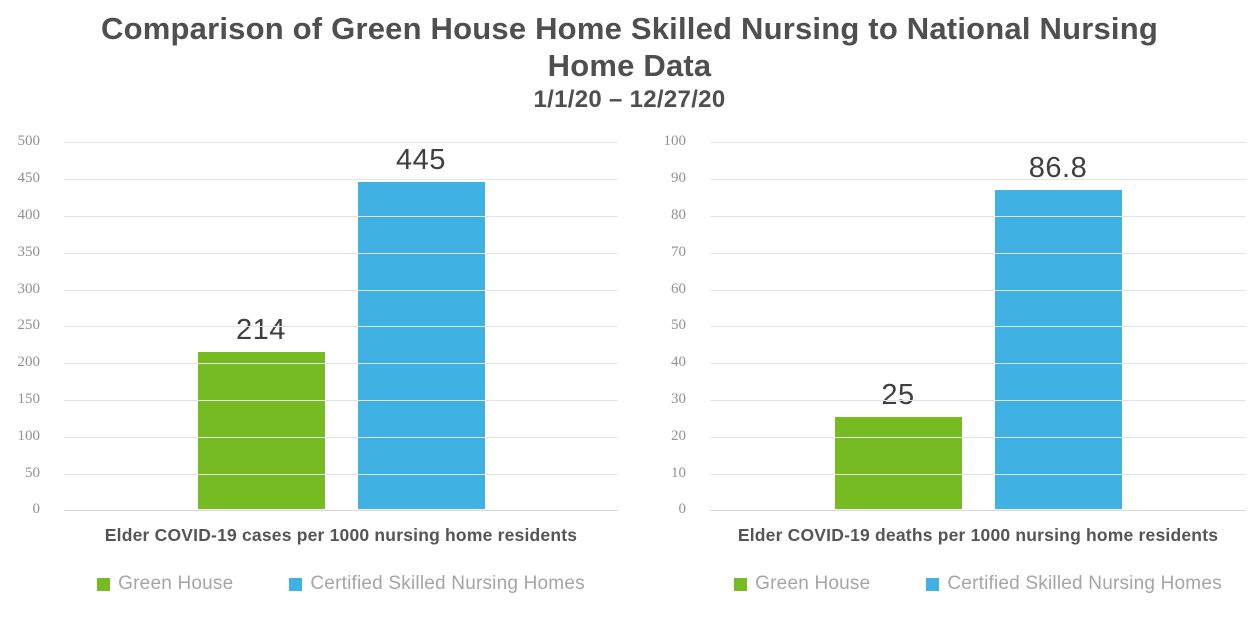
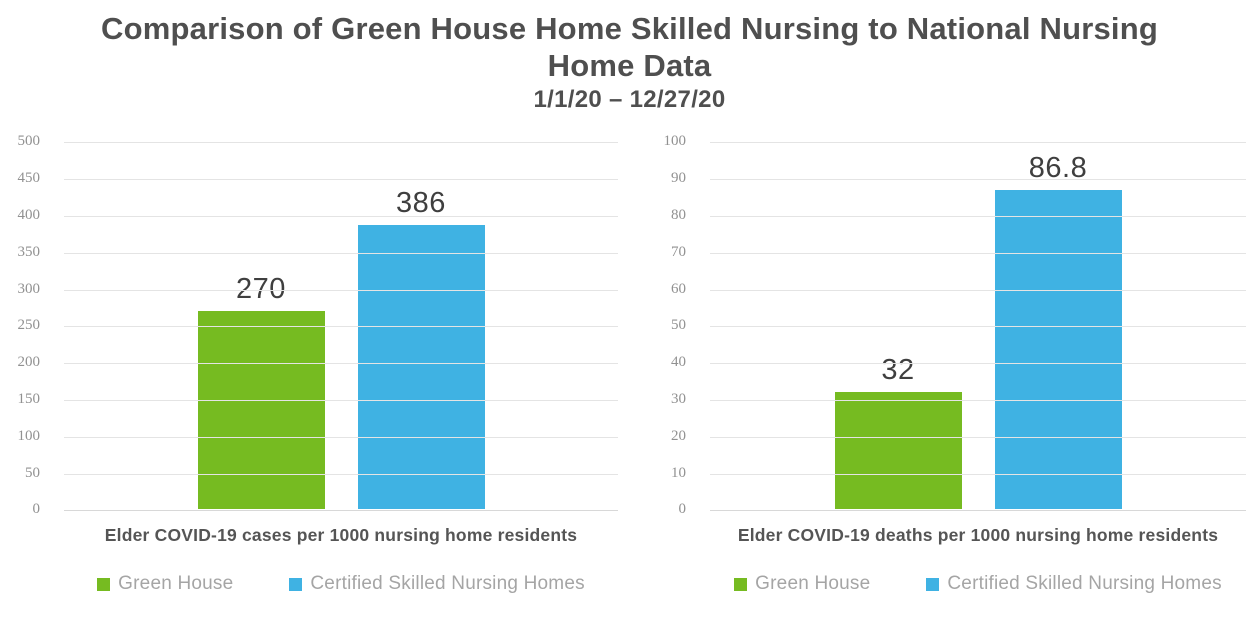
Elder COVID-19 cases per 1000 nursing home residents/Green House: 214 -> 270
Elder COVID-19 cases per 1000 nursing home residents/Certified Skilled Nursing Homes: 445 -> 386
Elder COVID-19 deaths per 1000 nursing home residents/Green House: 25 -> 32
